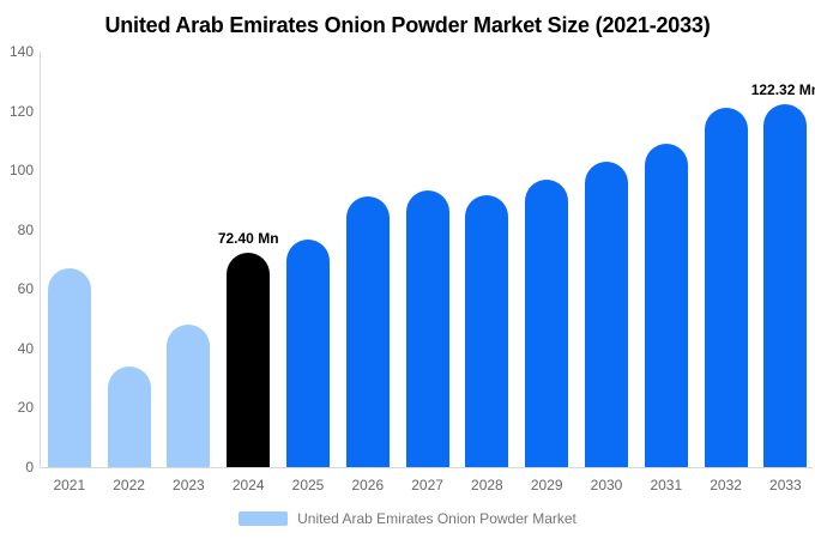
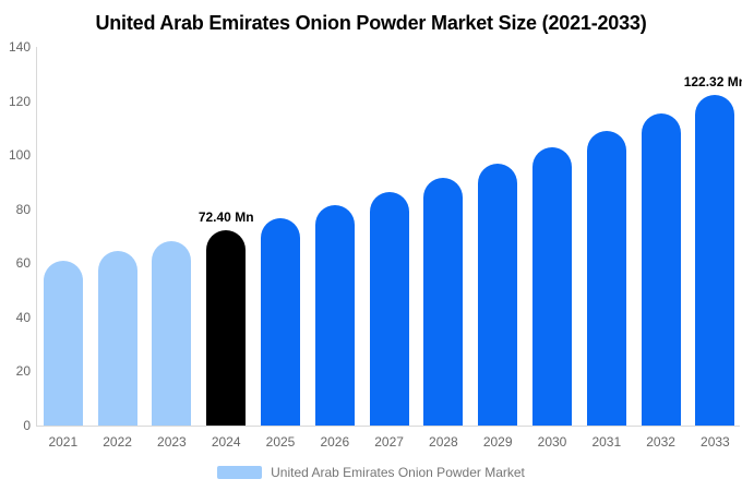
2021: 67 -> 61
2022: 34 -> 64
2023: 48 -> 68
2026: 91 -> 81
2027: 93 -> 86
2032: 121 -> 115
